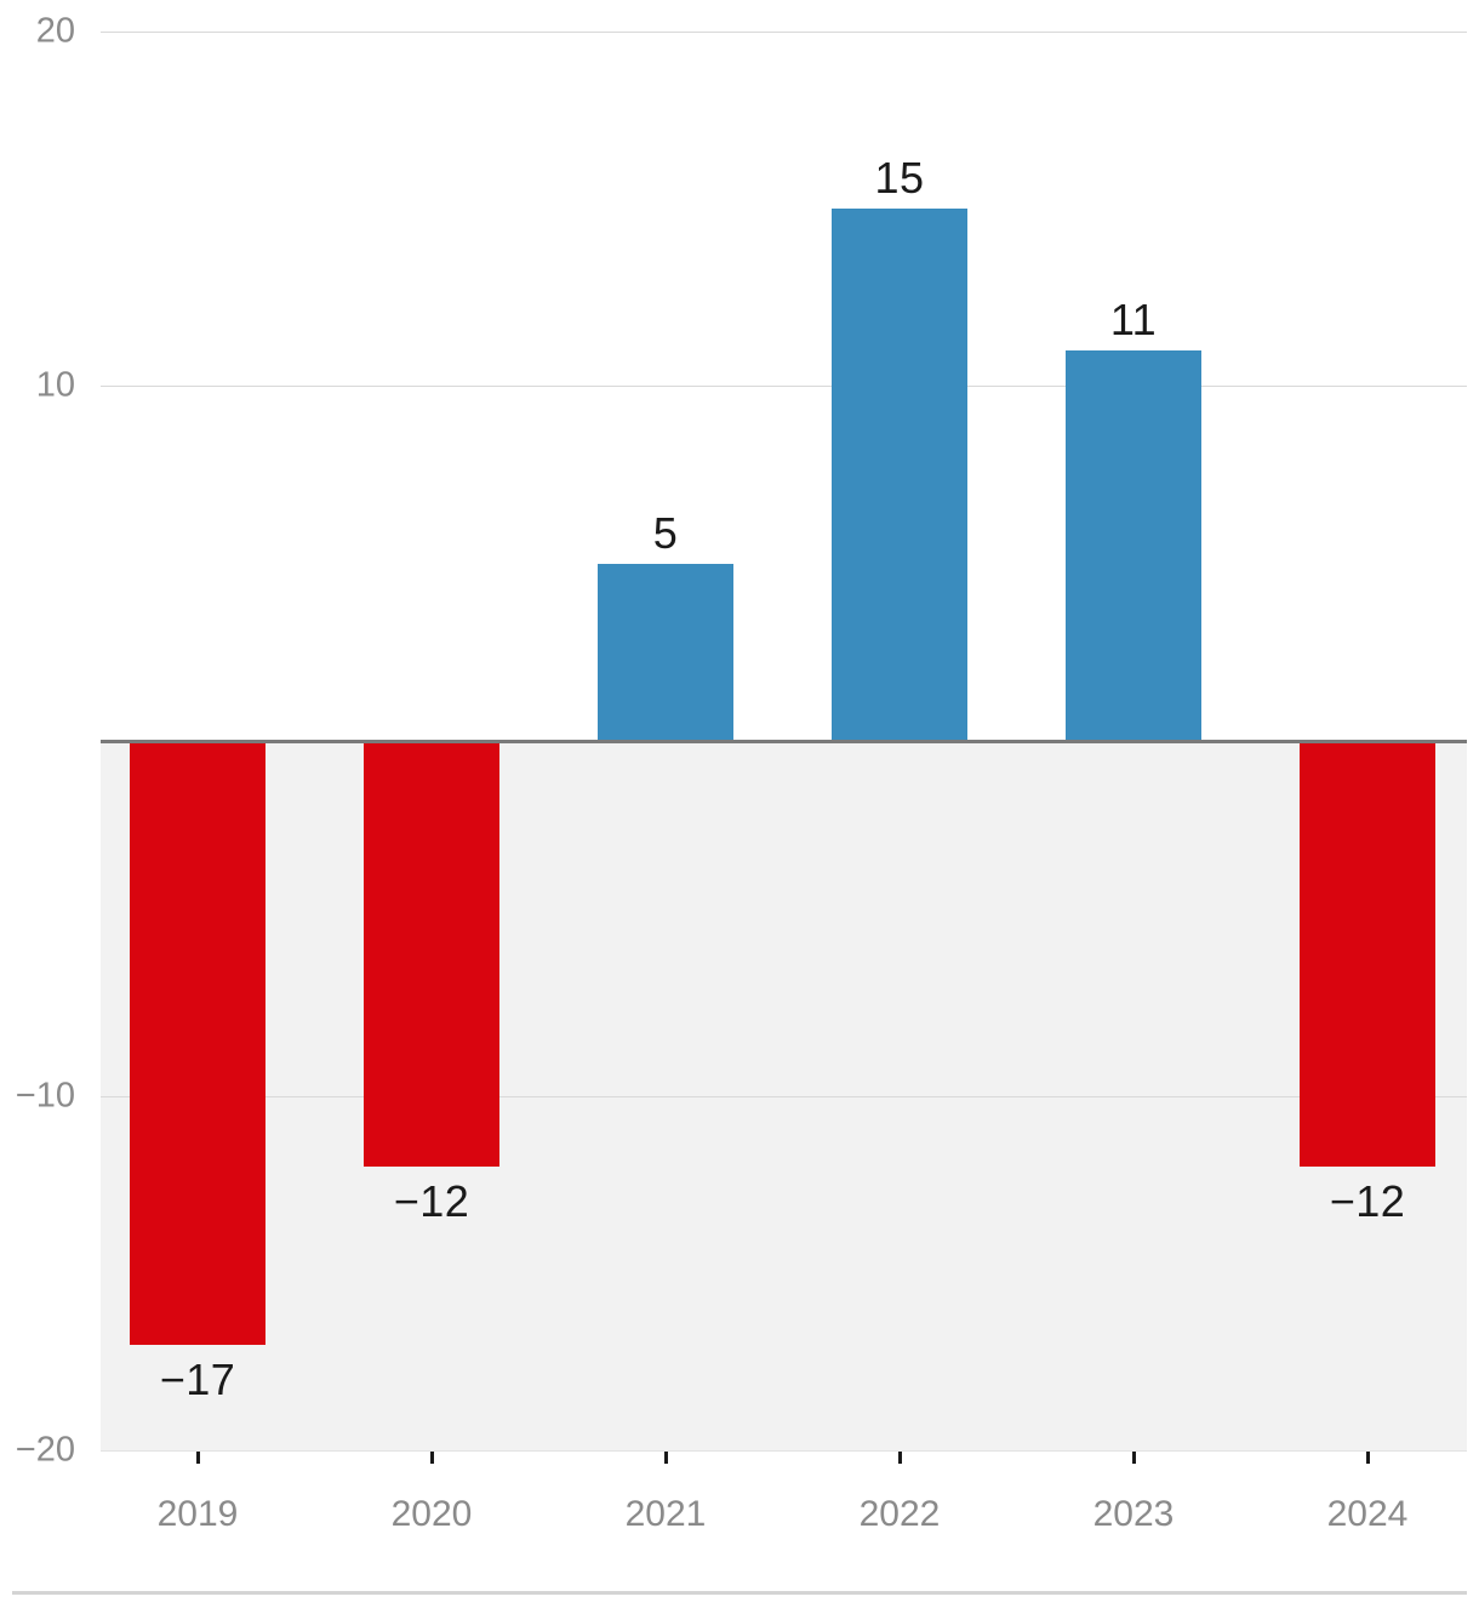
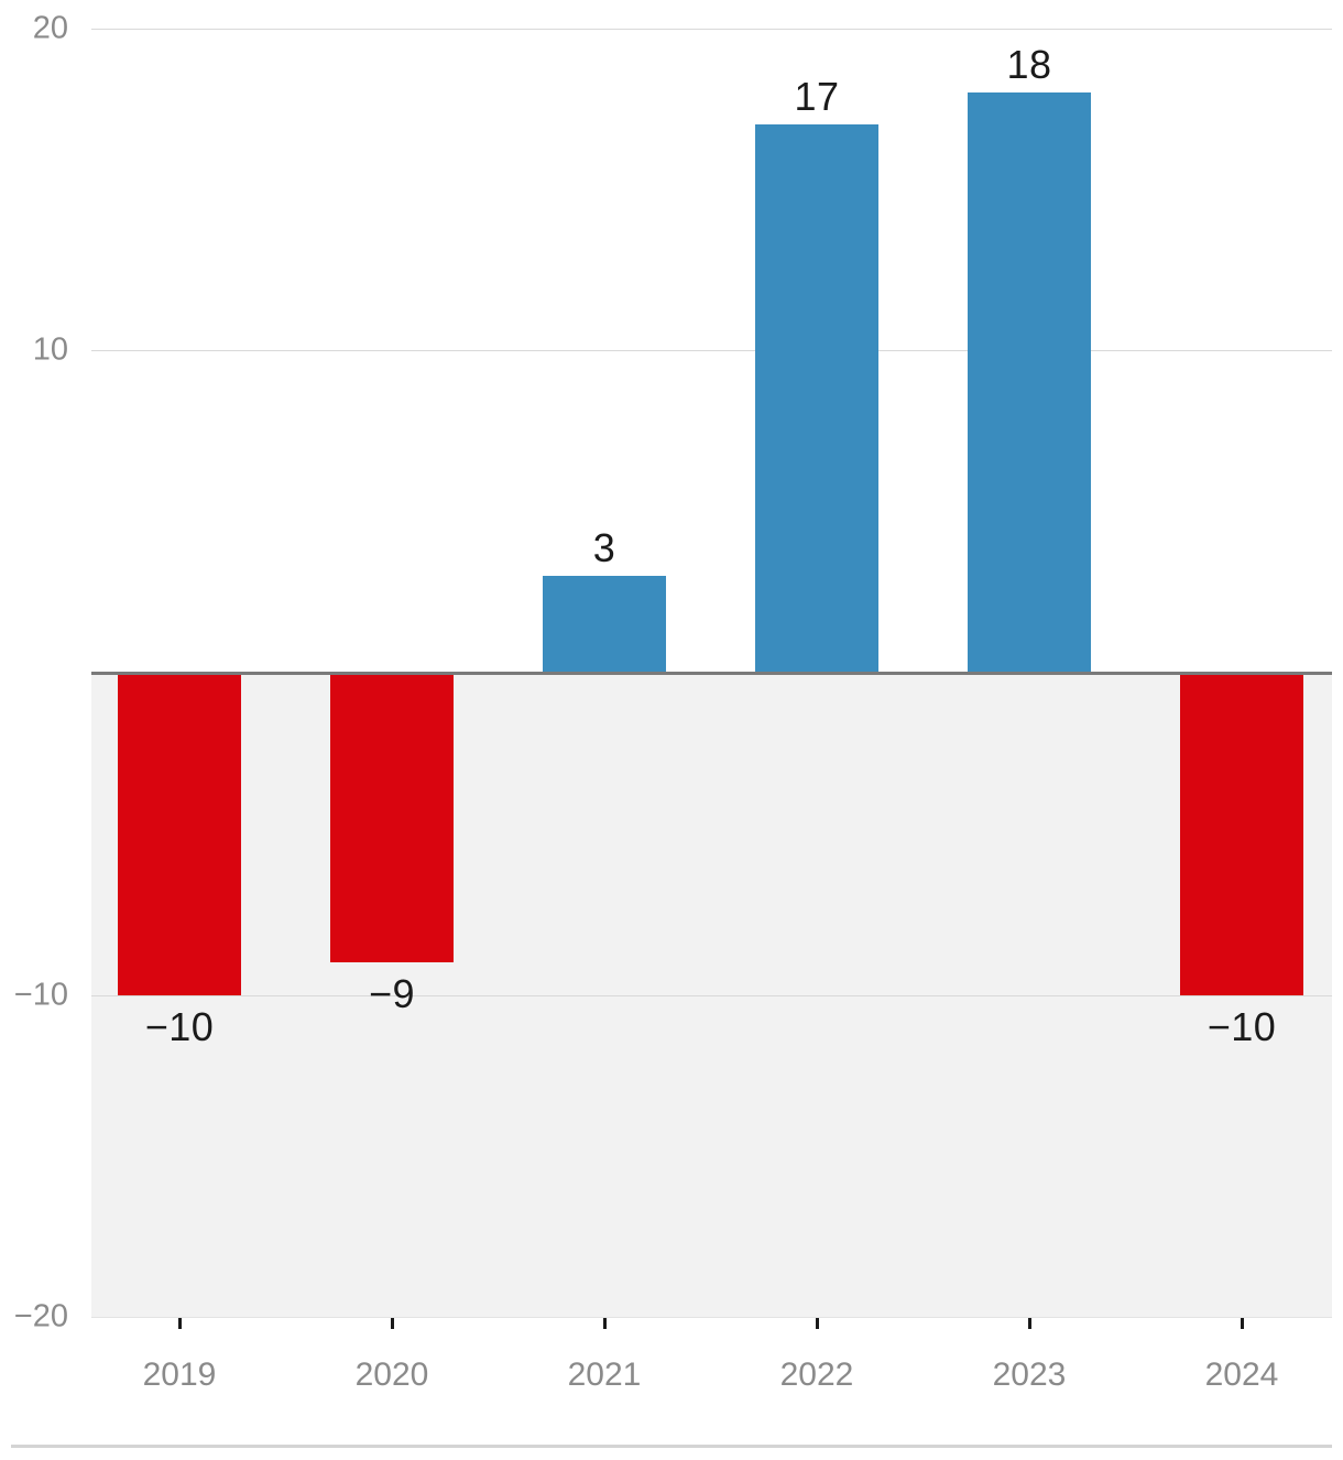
2019: −17 -> −10
2020: −12 -> −9
2021: 5 -> 3
2022: 15 -> 17
2023: 11 -> 18
2024: −12 -> −10
